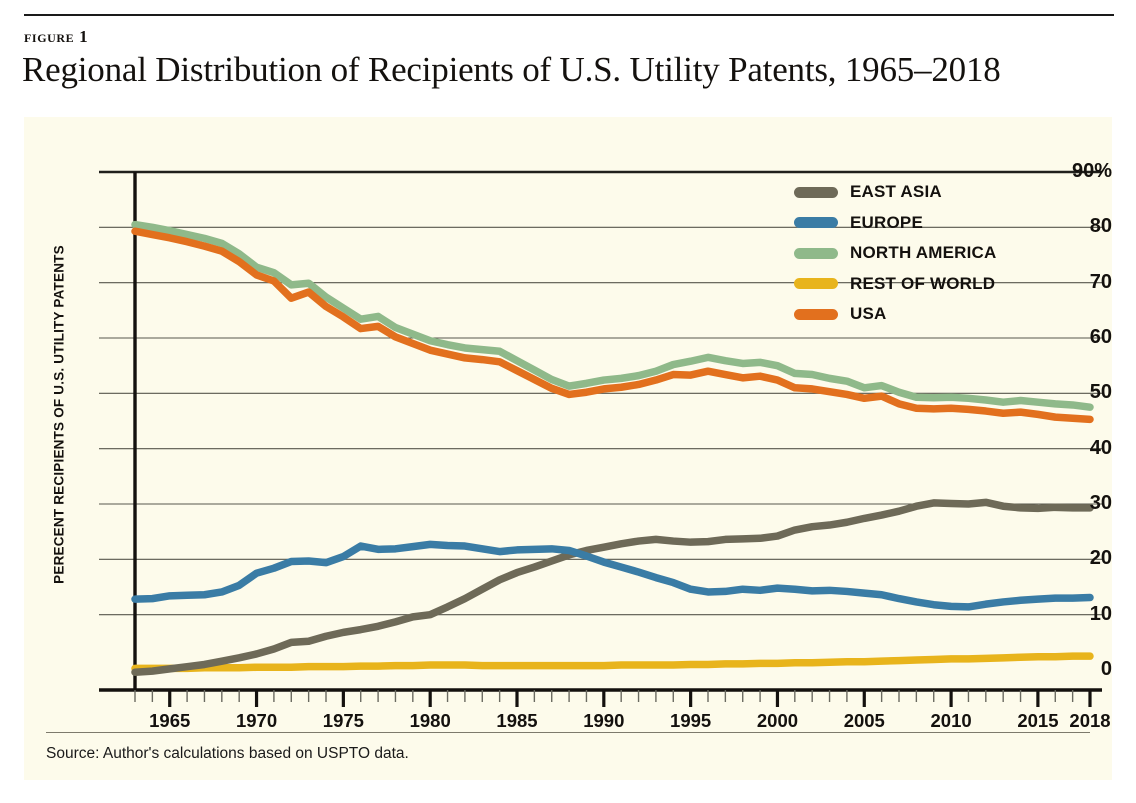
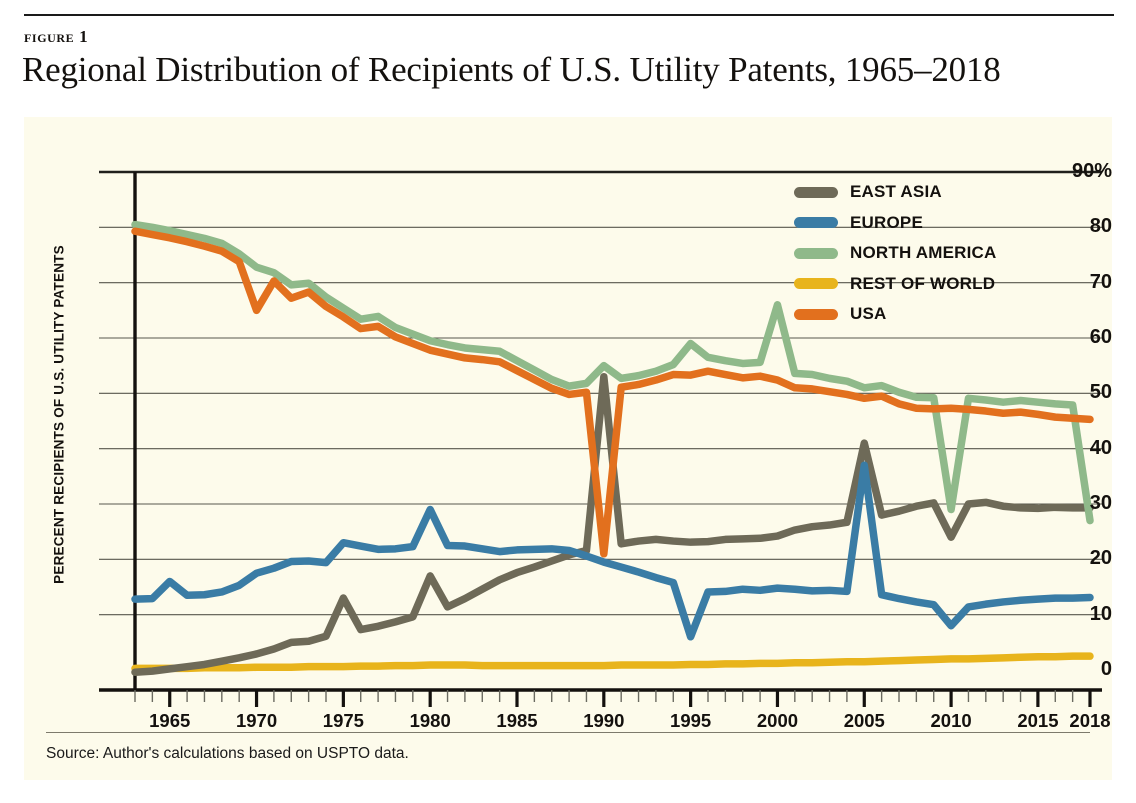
EUROPE/1965: 13% -> 16%
USA/1970: 71% -> 65%
EAST ASIA/1975: 7% -> 13%
EUROPE/1975: 20% -> 23%
EAST ASIA/1980: 10% -> 17%
EUROPE/1980: 23% -> 29%
EAST ASIA/1990: 22% -> 53%
NORTH AMERICA/1990: 52% -> 55%
USA/1990: 51% -> 21%
EUROPE/1995: 15% -> 6%
NORTH AMERICA/1995: 56% -> 59%
NORTH AMERICA/2000: 55% -> 66%
EAST ASIA/2005: 27% -> 41%
EUROPE/2005: 14% -> 37%
EAST ASIA/2010: 30% -> 24%
EUROPE/2010: 12% -> 8%
NORTH AMERICA/2010: 49% -> 29%
NORTH AMERICA/2018: 48% -> 27%
